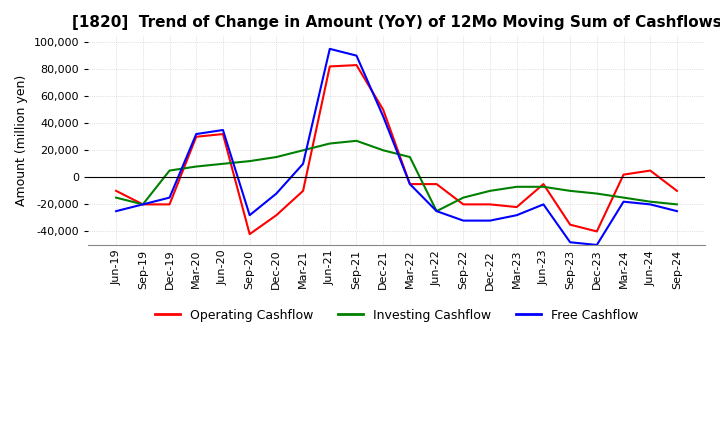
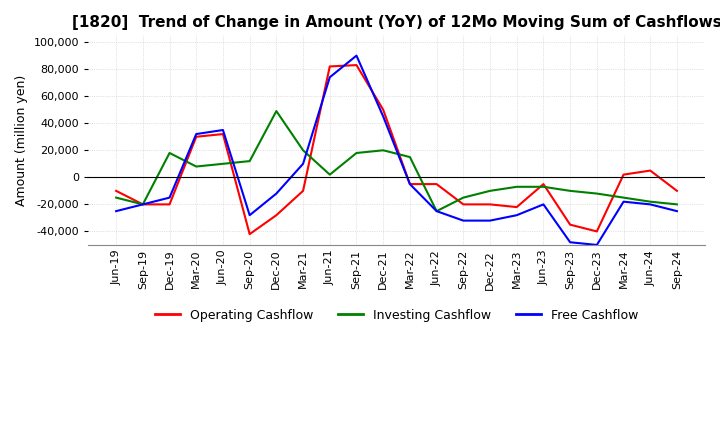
Investing Cashflow/Dec-19: 5,000 -> 18,000
Investing Cashflow/Dec-20: 15,000 -> 49,000
Investing Cashflow/Jun-21: 25,000 -> 2,000
Free Cashflow/Jun-21: 95,000 -> 74,000
Investing Cashflow/Sep-21: 27,000 -> 18,000
